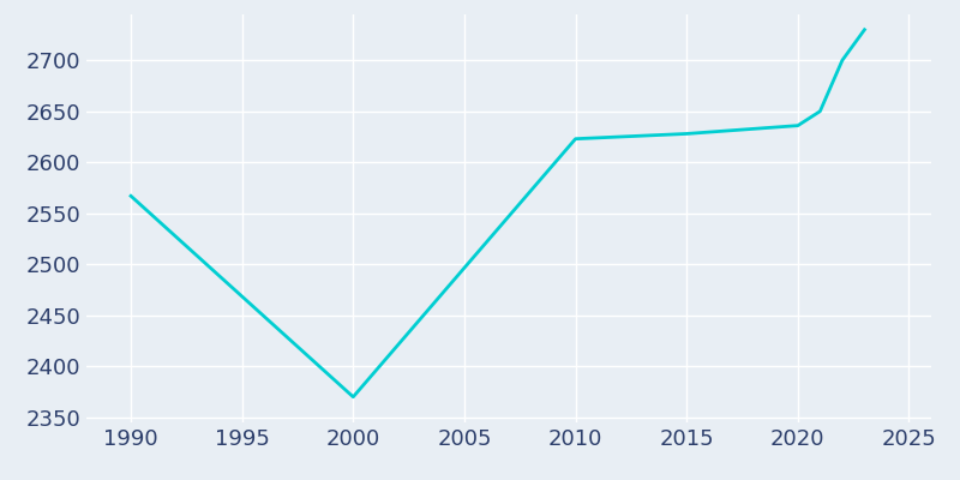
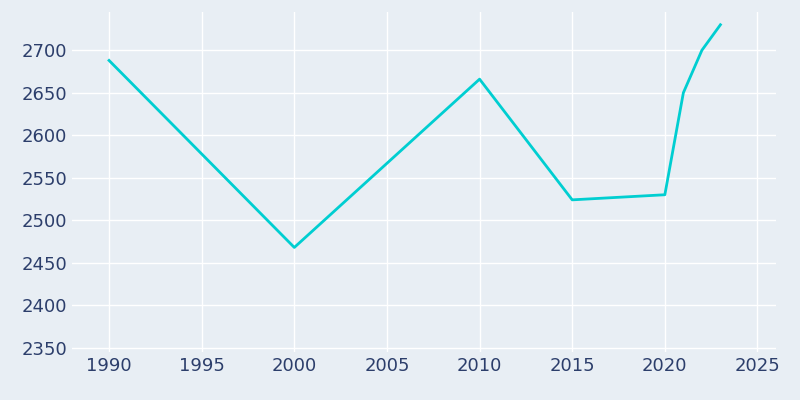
1990: 2567 -> 2688
2000: 2370 -> 2468
2010: 2623 -> 2666
2015: 2628 -> 2524
2020: 2636 -> 2530
